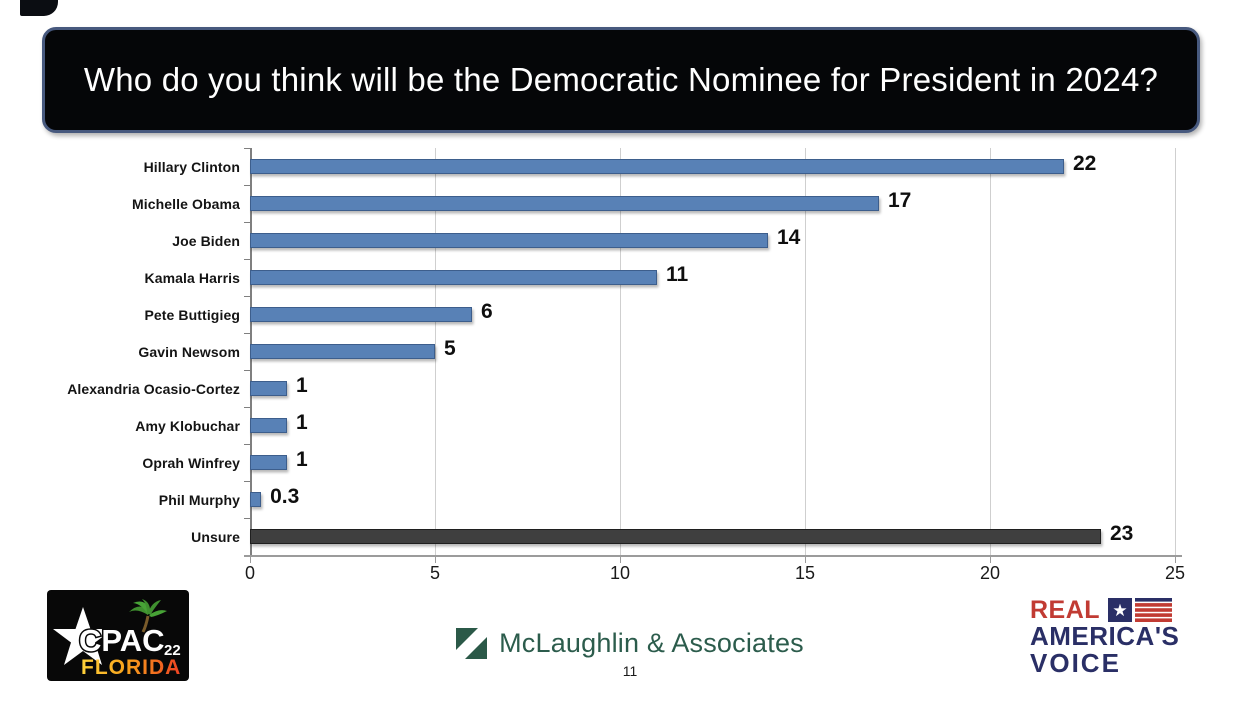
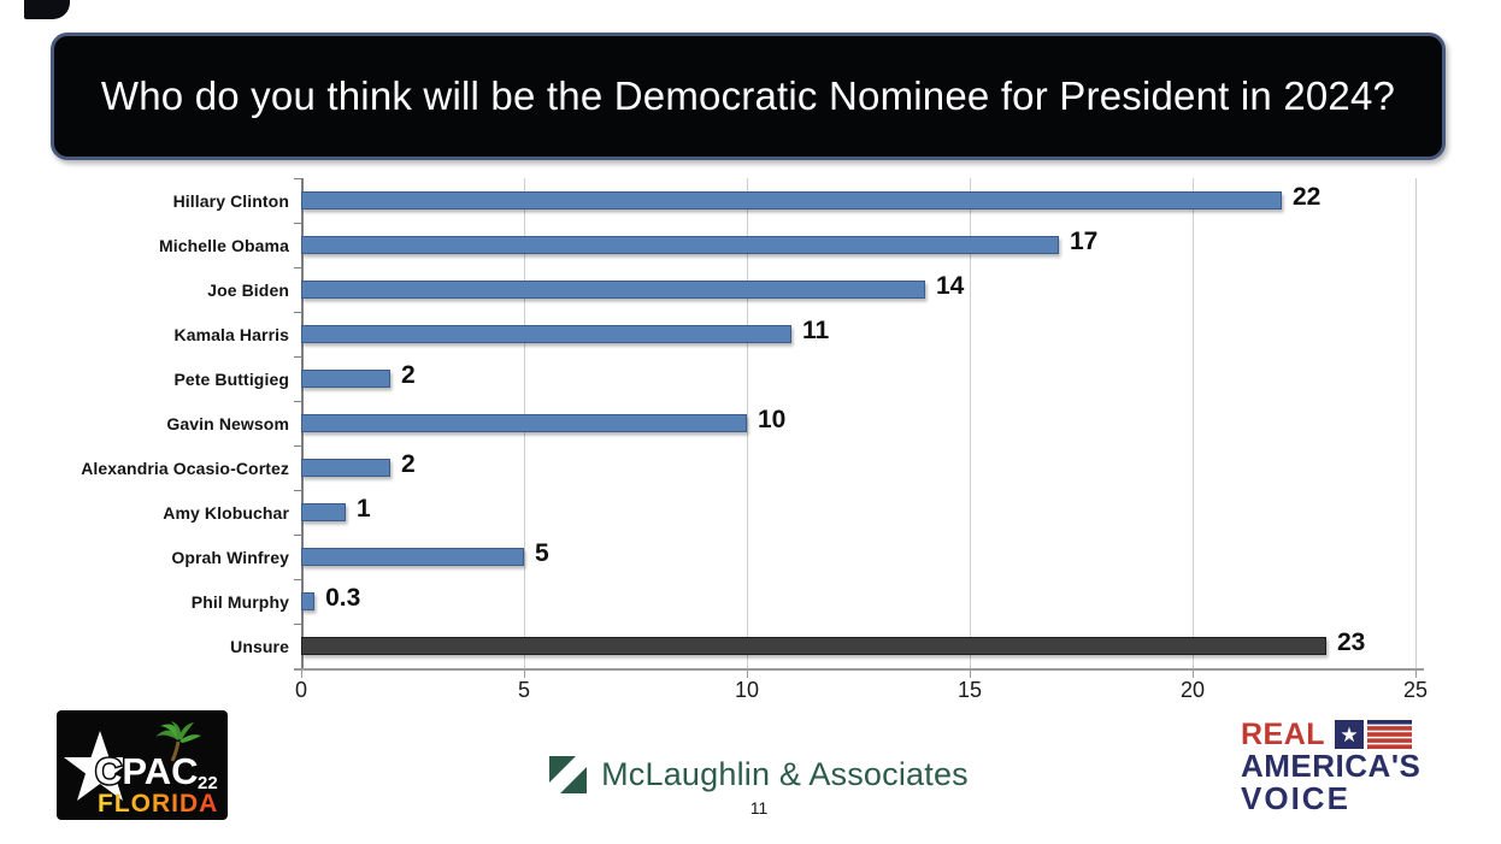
Pete Buttigieg: 6 -> 2
Gavin Newsom: 5 -> 10
Alexandria Ocasio-Cortez: 1 -> 2
Oprah Winfrey: 1 -> 5
